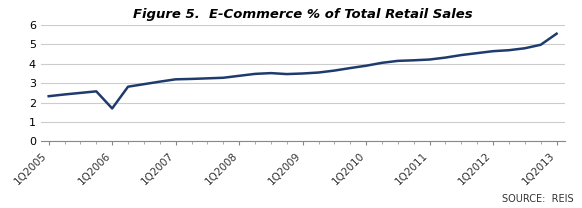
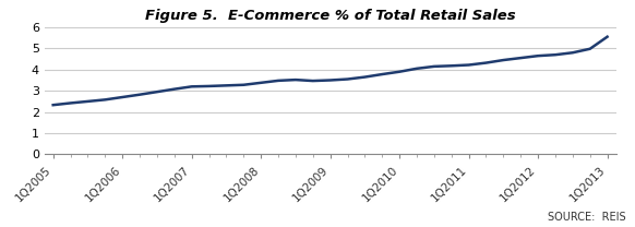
1Q2006: 1.7 -> 2.7
